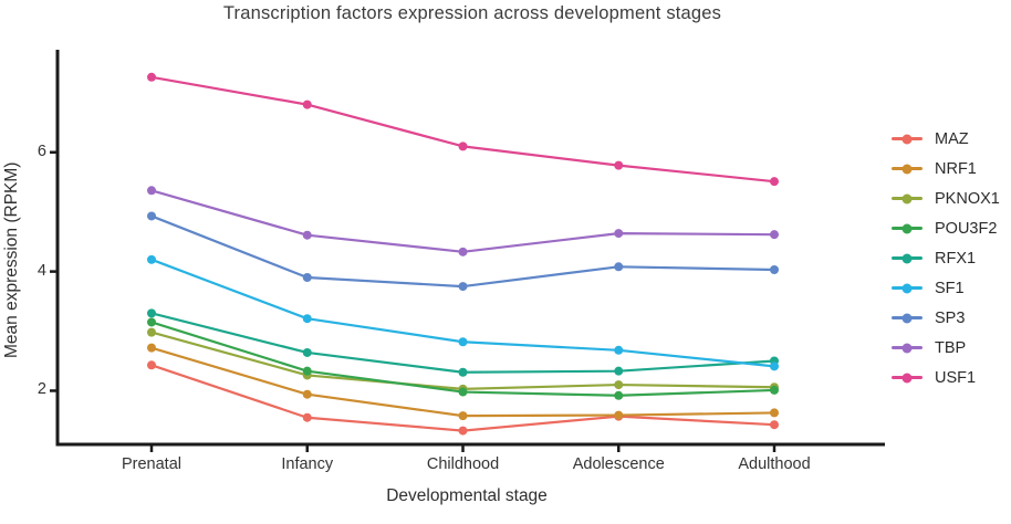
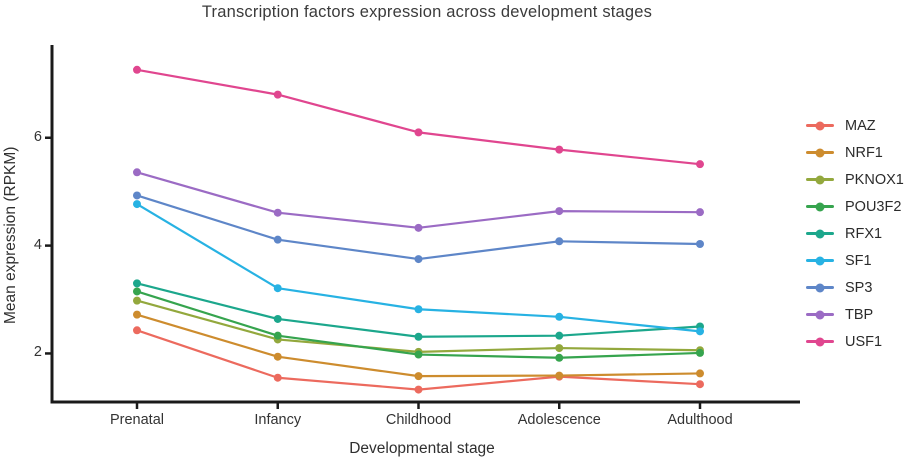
SF1/Prenatal: 4.2 -> 4.8
SP3/Infancy: 3.9 -> 4.1
